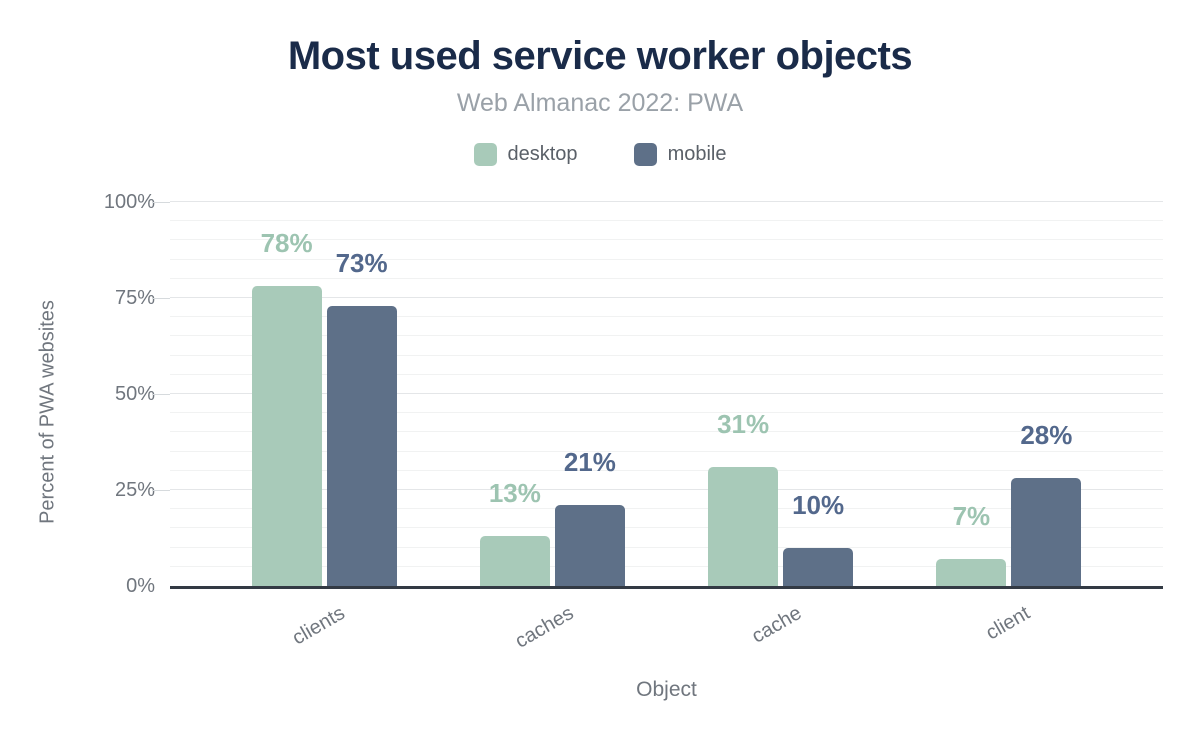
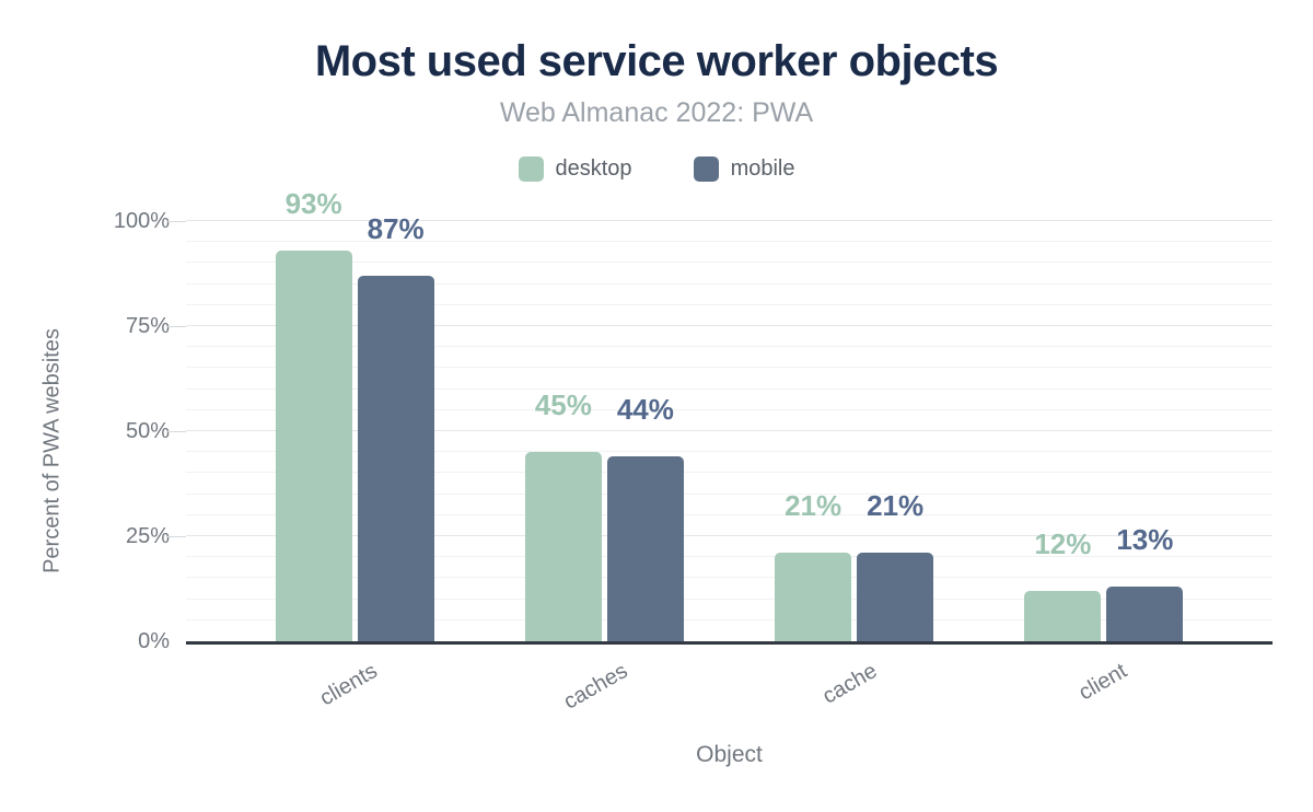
desktop/clients: 78% -> 93%
mobile/clients: 73% -> 87%
desktop/caches: 13% -> 45%
mobile/caches: 21% -> 44%
desktop/cache: 31% -> 21%
mobile/cache: 10% -> 21%
desktop/client: 7% -> 12%
mobile/client: 28% -> 13%
